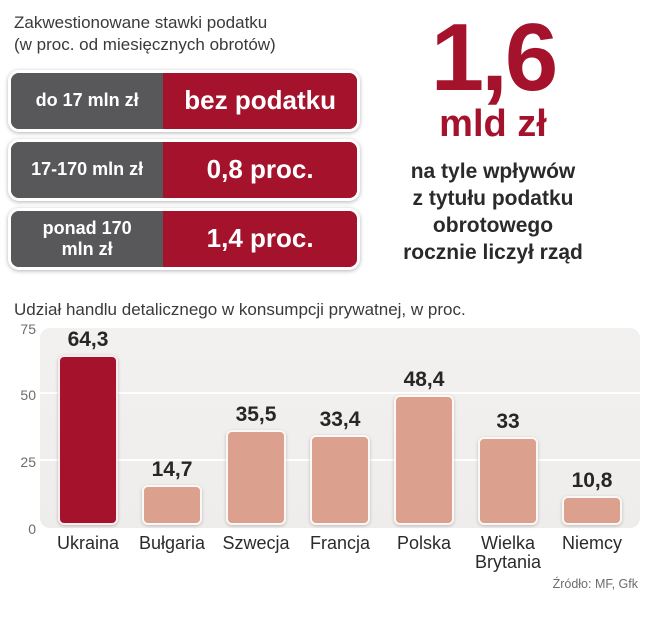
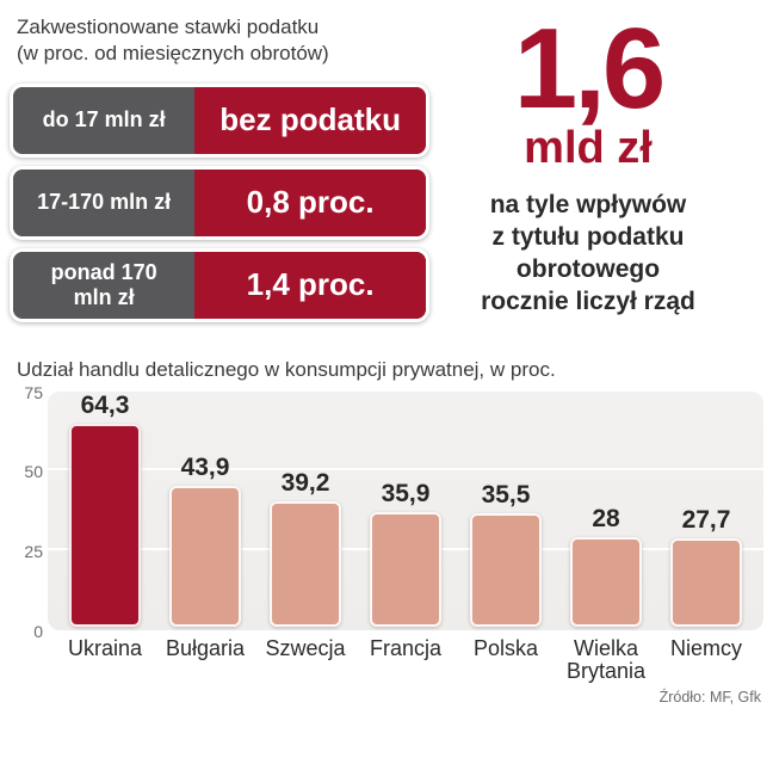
Bułgaria: 14,7 -> 43,9
Szwecja: 35,5 -> 39,2
Francja: 33,4 -> 35,9
Polska: 48,4 -> 35,5
Wielka Brytania: 33 -> 28
Niemcy: 10,8 -> 27,7
